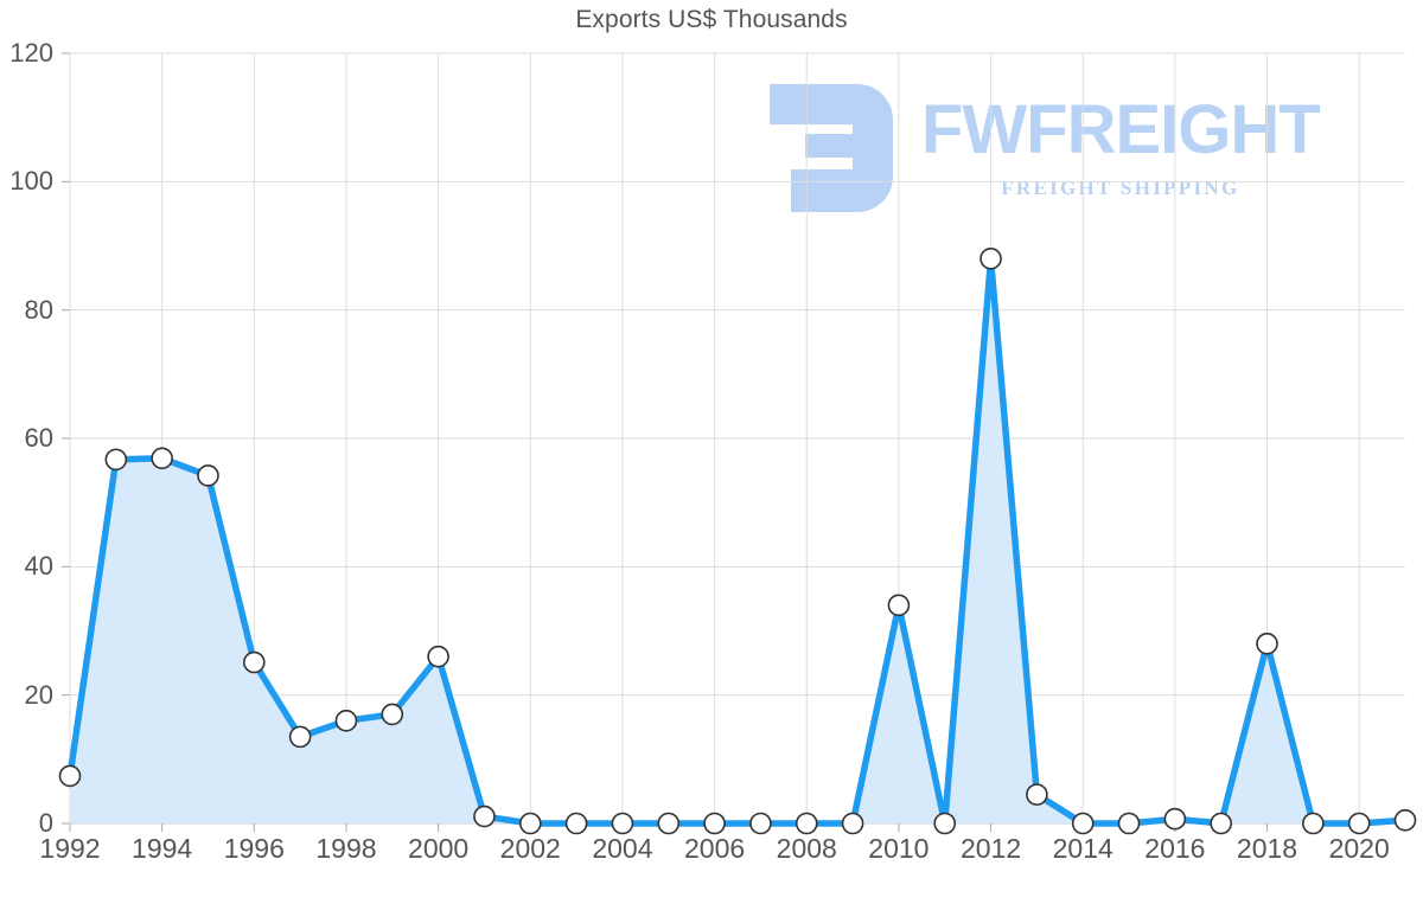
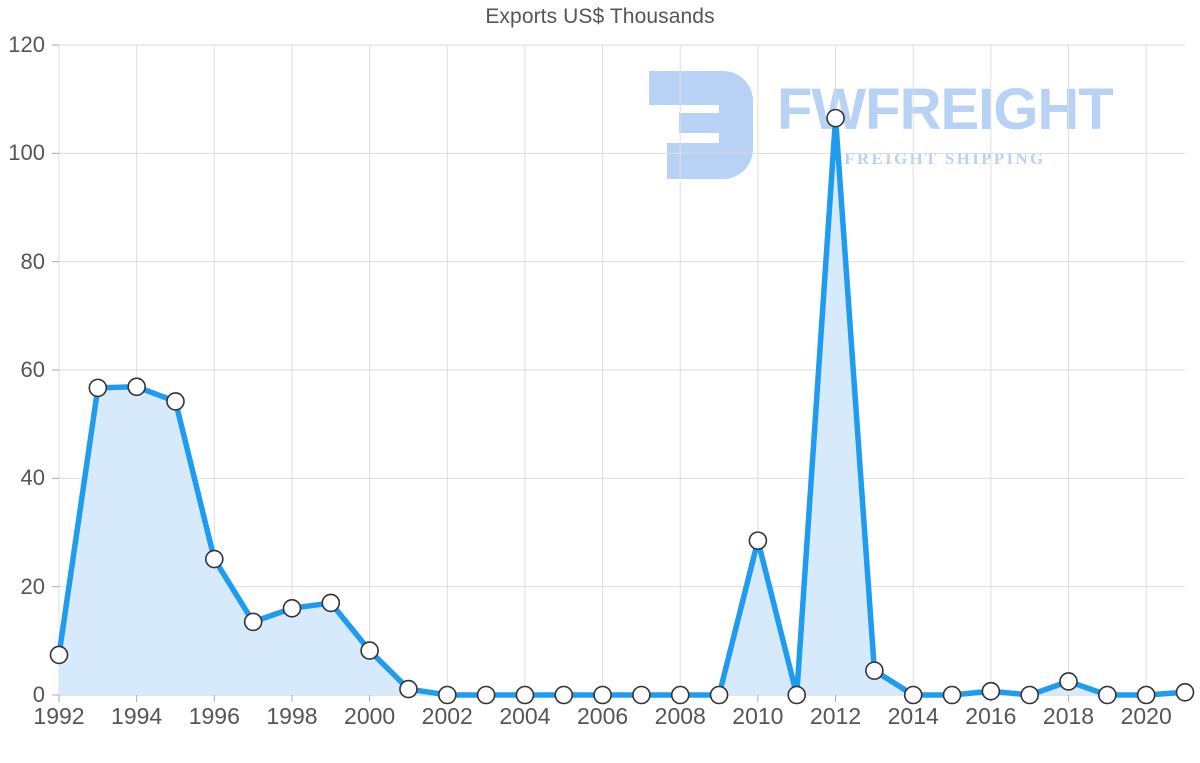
2000: 26 -> 8
2010: 34 -> 28
2012: 88 -> 106
2018: 28 -> 2
